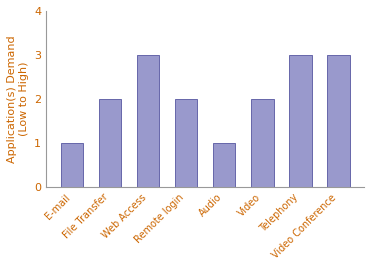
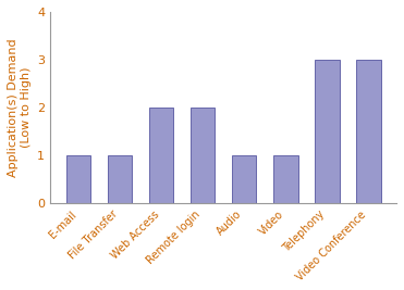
File Transfer: 2 -> 1
Web Access: 3 -> 2
Video: 2 -> 1
